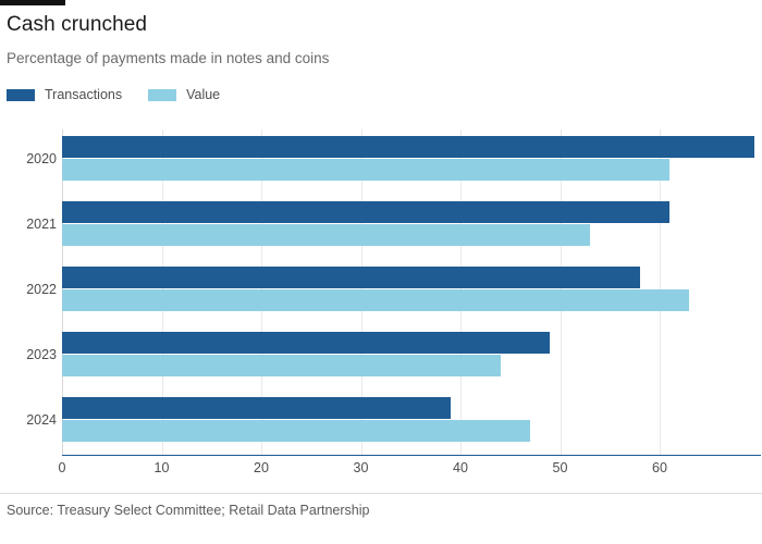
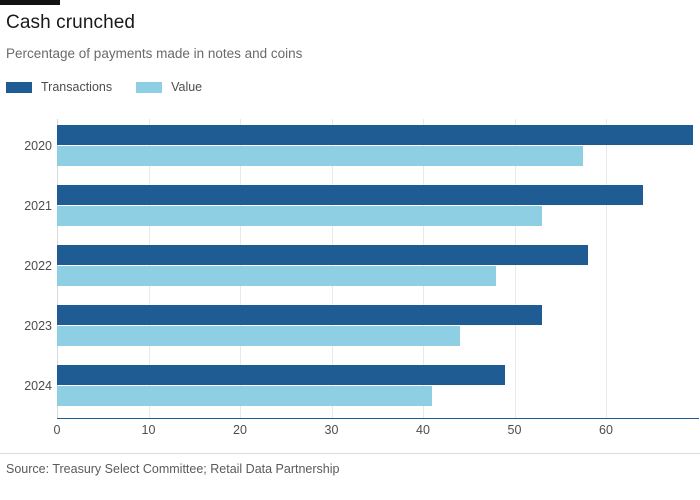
Value/2020: 61 -> 58
Transactions/2021: 61 -> 64
Value/2022: 63 -> 48
Transactions/2023: 49 -> 53
Transactions/2024: 39 -> 49
Value/2024: 47 -> 41
